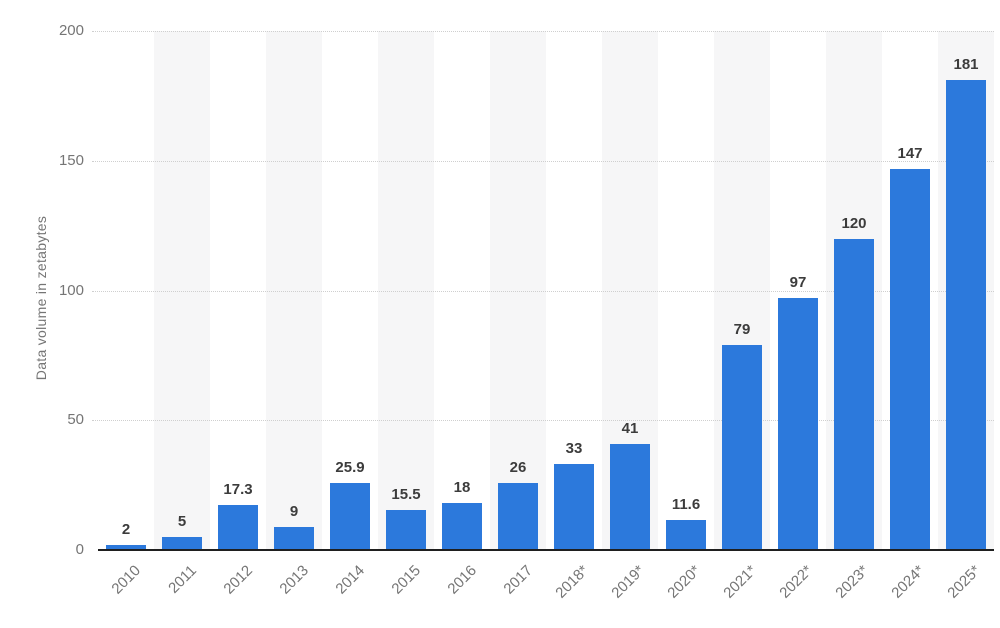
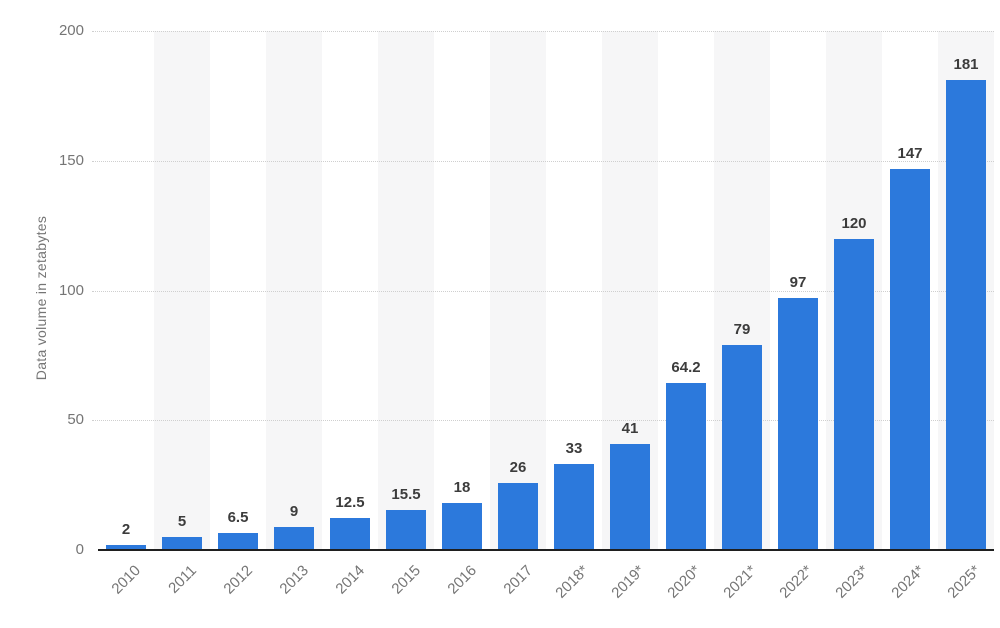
2012: 17.3 -> 6.5
2014: 25.9 -> 12.5
2020*: 11.6 -> 64.2
